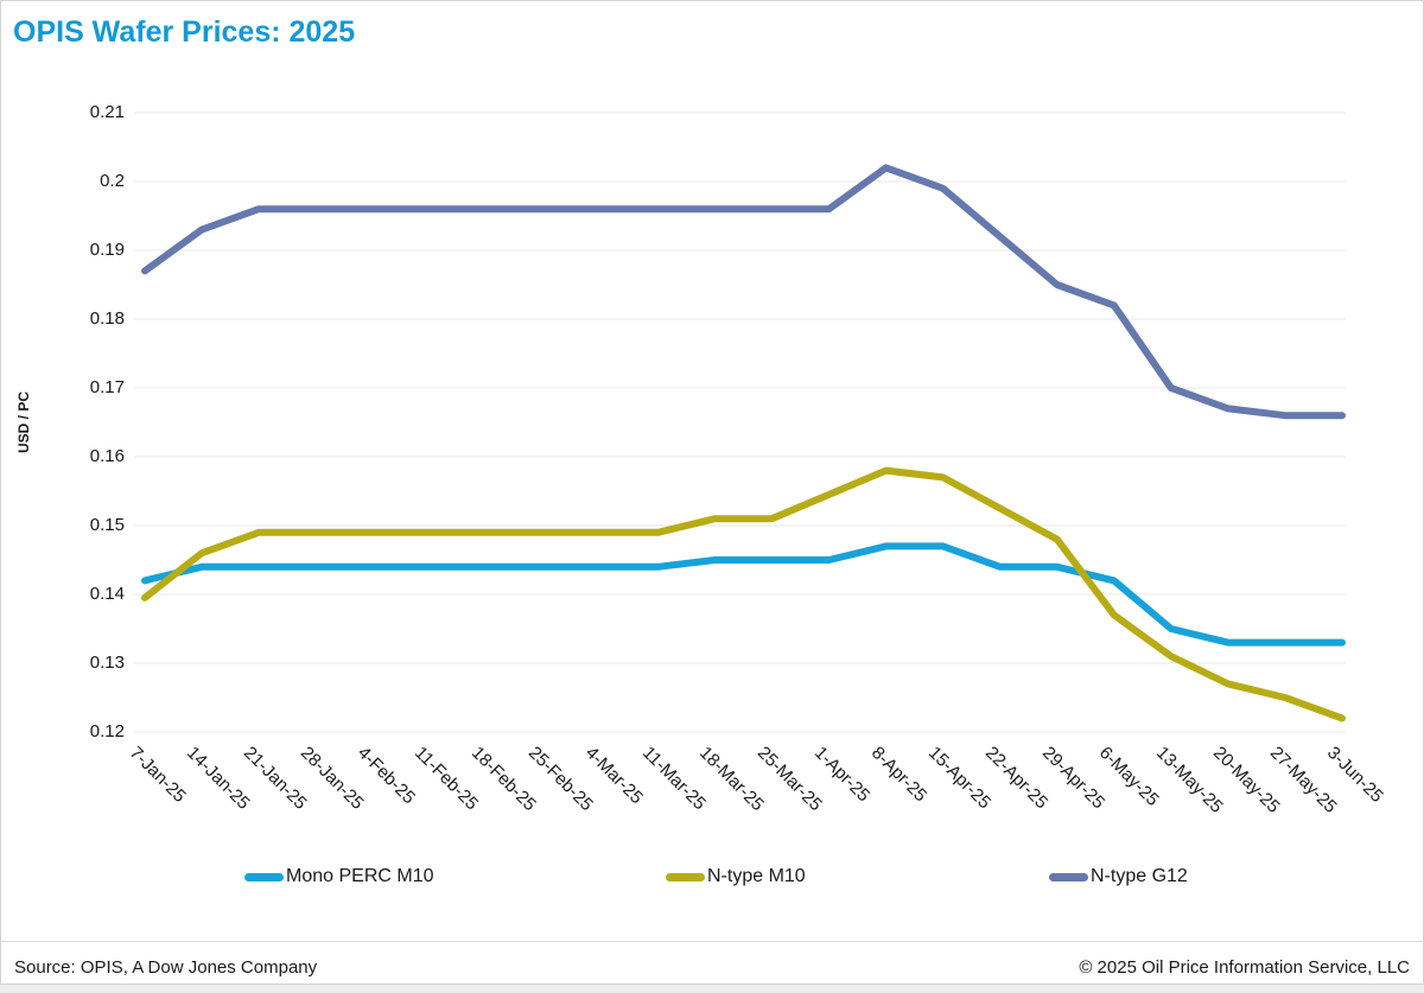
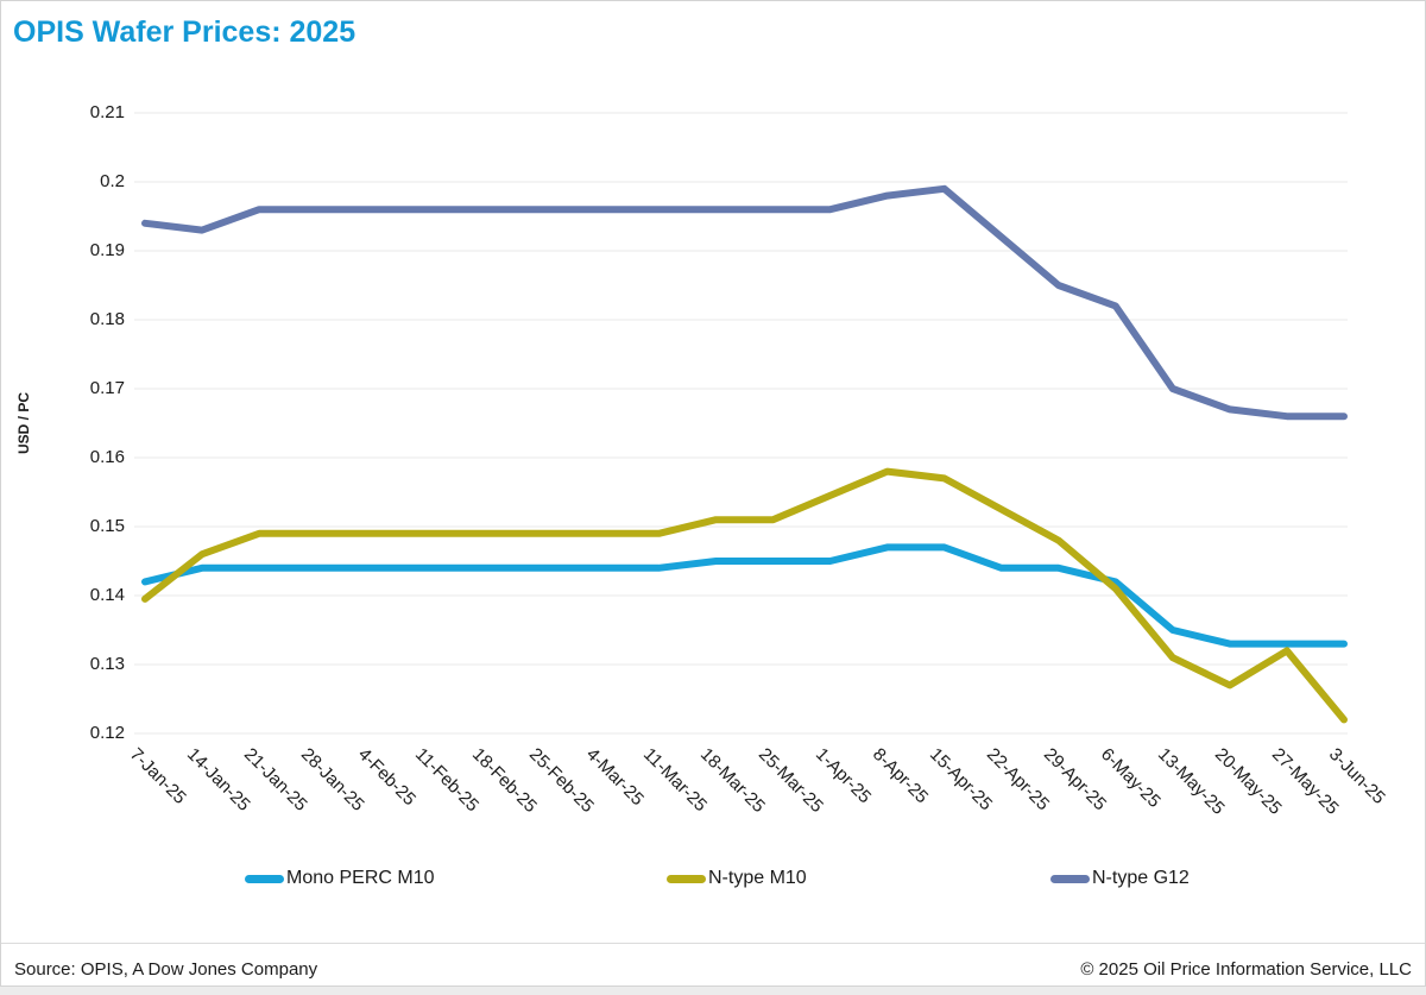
N-type G12/7-Jan-25: 0.187 -> 0.194
N-type G12/8-Apr-25: 0.202 -> 0.198
N-type M10/6-May-25: 0.137 -> 0.141
N-type M10/27-May-25: 0.125 -> 0.132
